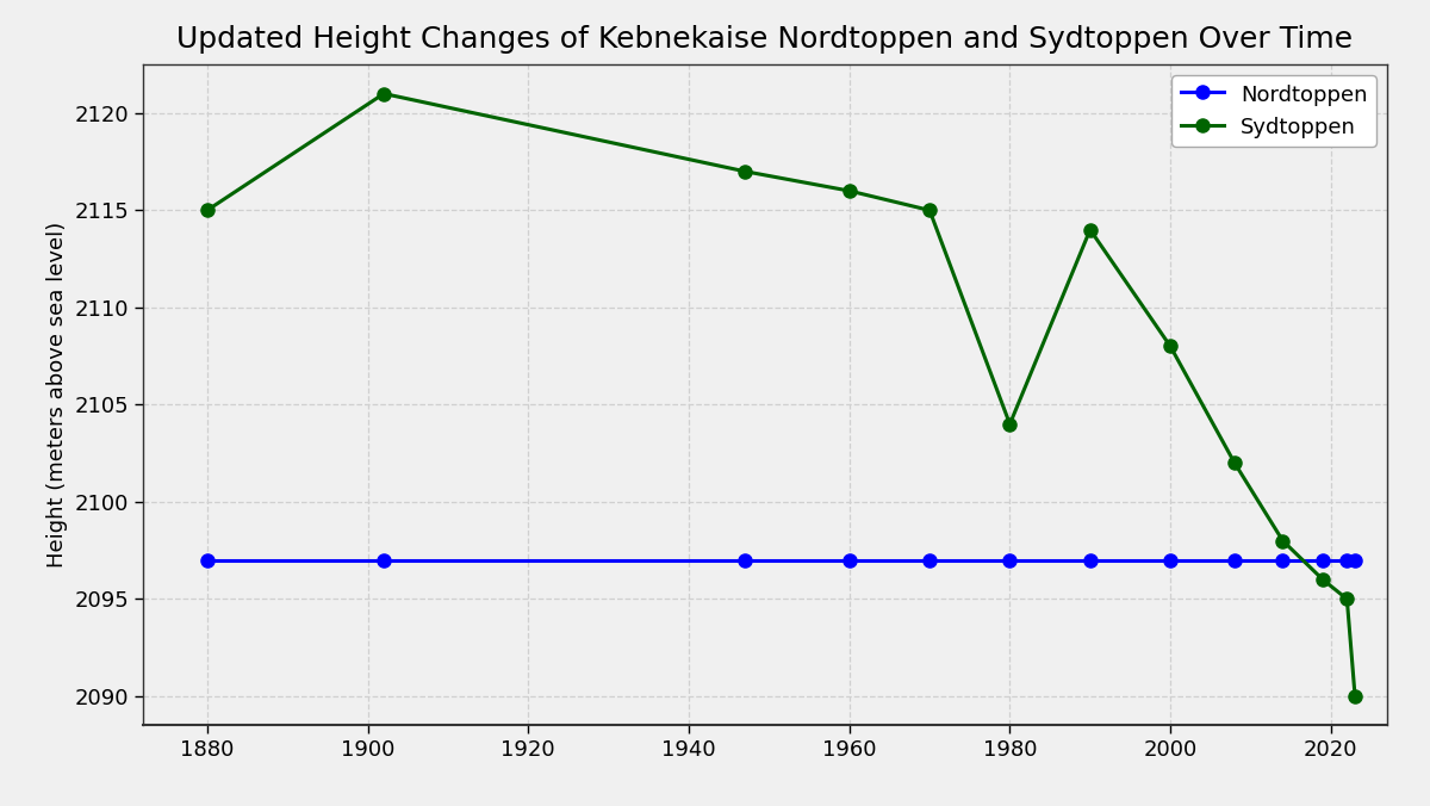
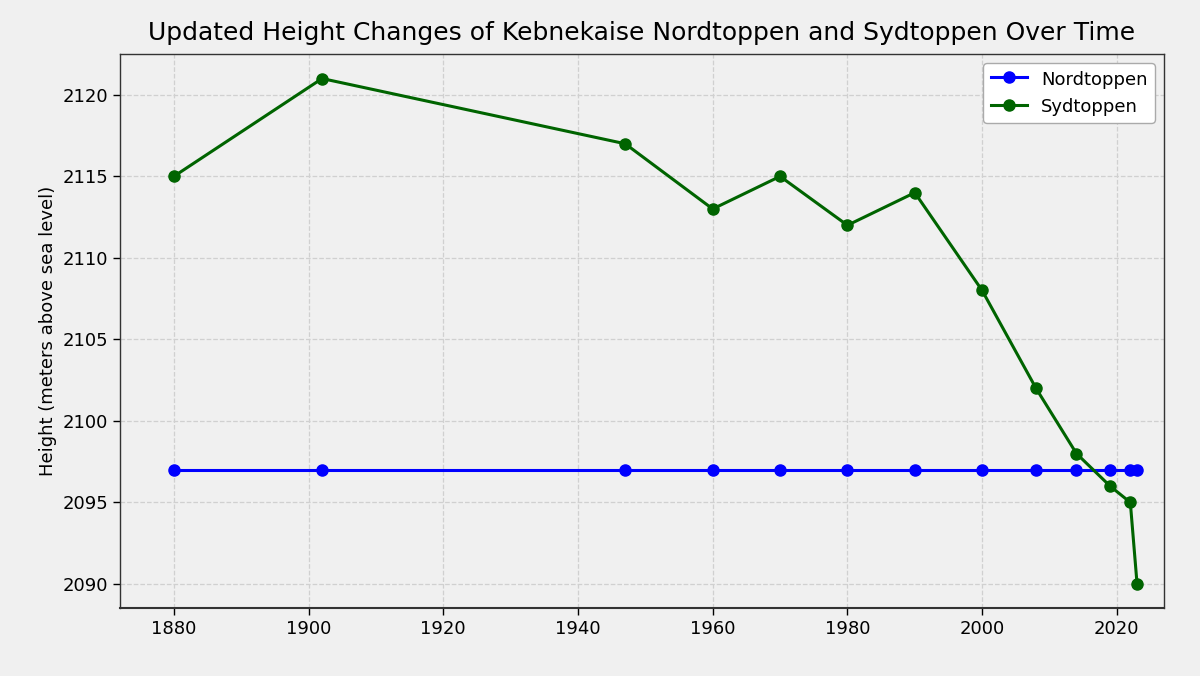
Sydtoppen/1960: 2116 -> 2113
Sydtoppen/1980: 2104 -> 2112
